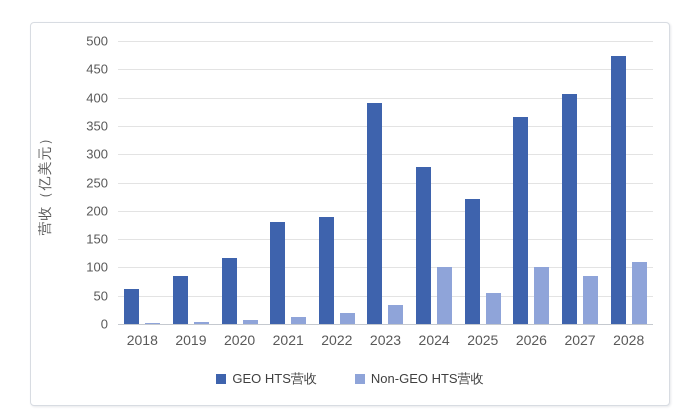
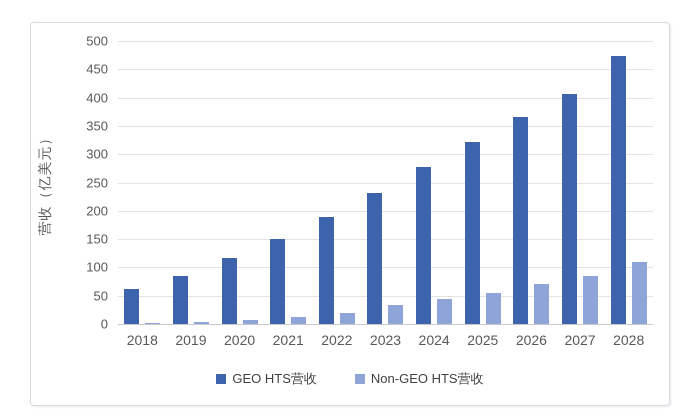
GEO HTS营收/2021: 180 -> 150
GEO HTS营收/2023: 390 -> 230
Non-GEO HTS营收/2024: 100 -> 40
GEO HTS营收/2025: 220 -> 320
Non-GEO HTS营收/2026: 100 -> 70
